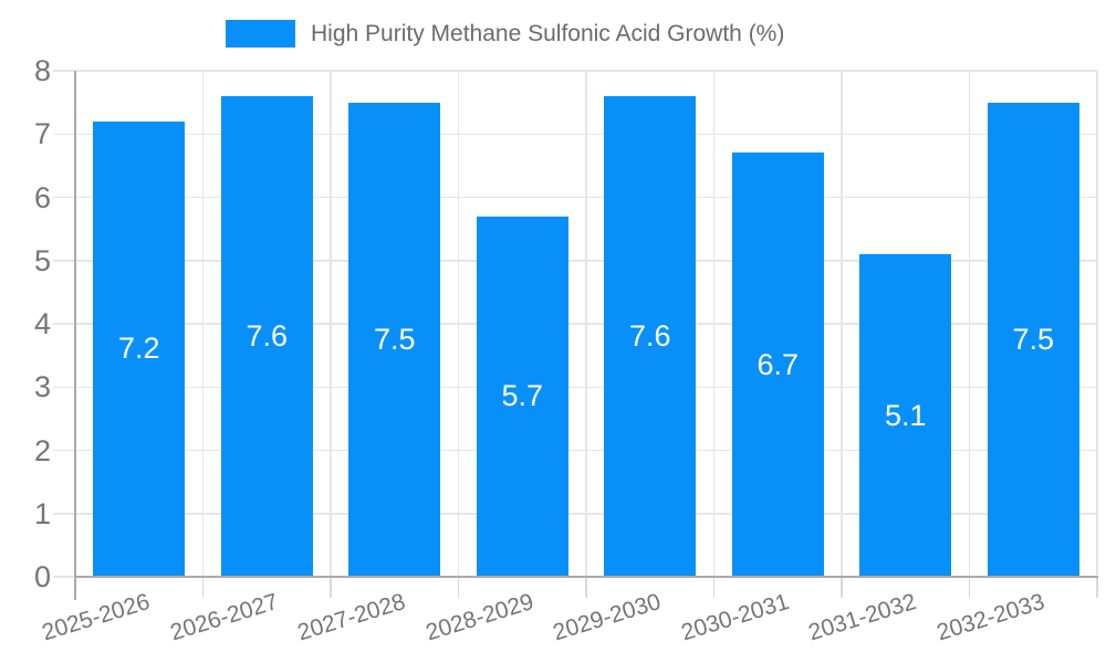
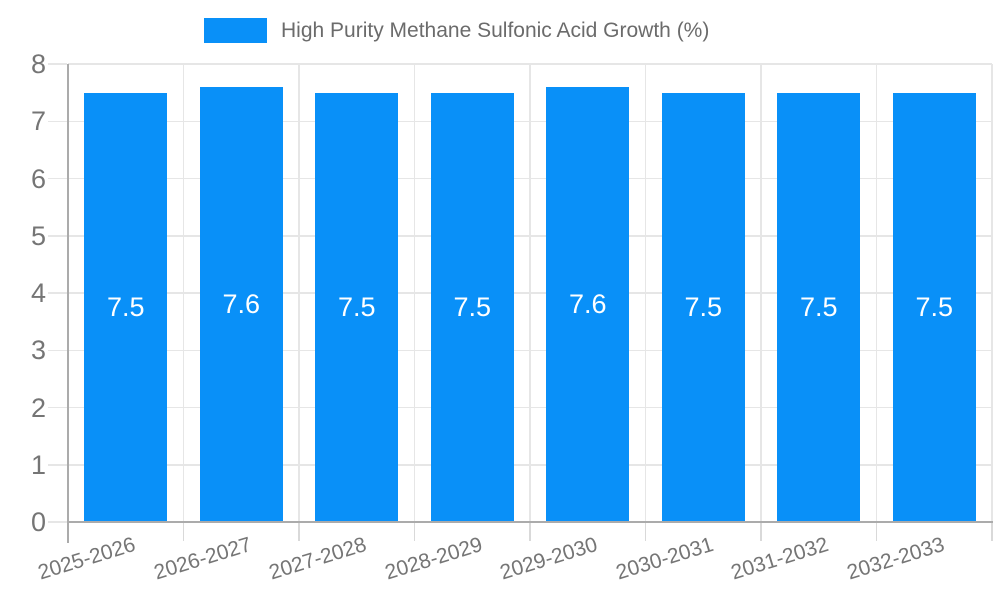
2025-2026: 7.2 -> 7.5
2028-2029: 5.7 -> 7.5
2030-2031: 6.7 -> 7.5
2031-2032: 5.1 -> 7.5
